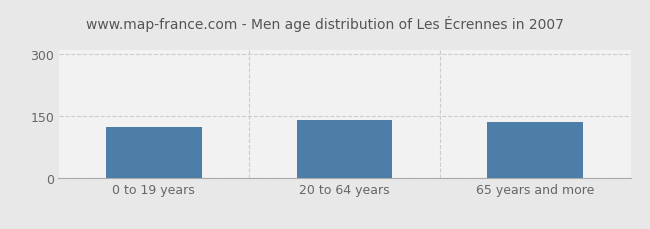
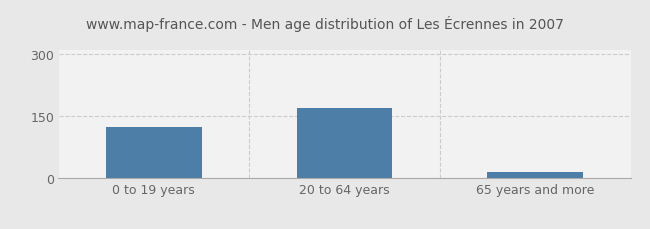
20 to 64 years: 140 -> 170
65 years and more: 135 -> 15
